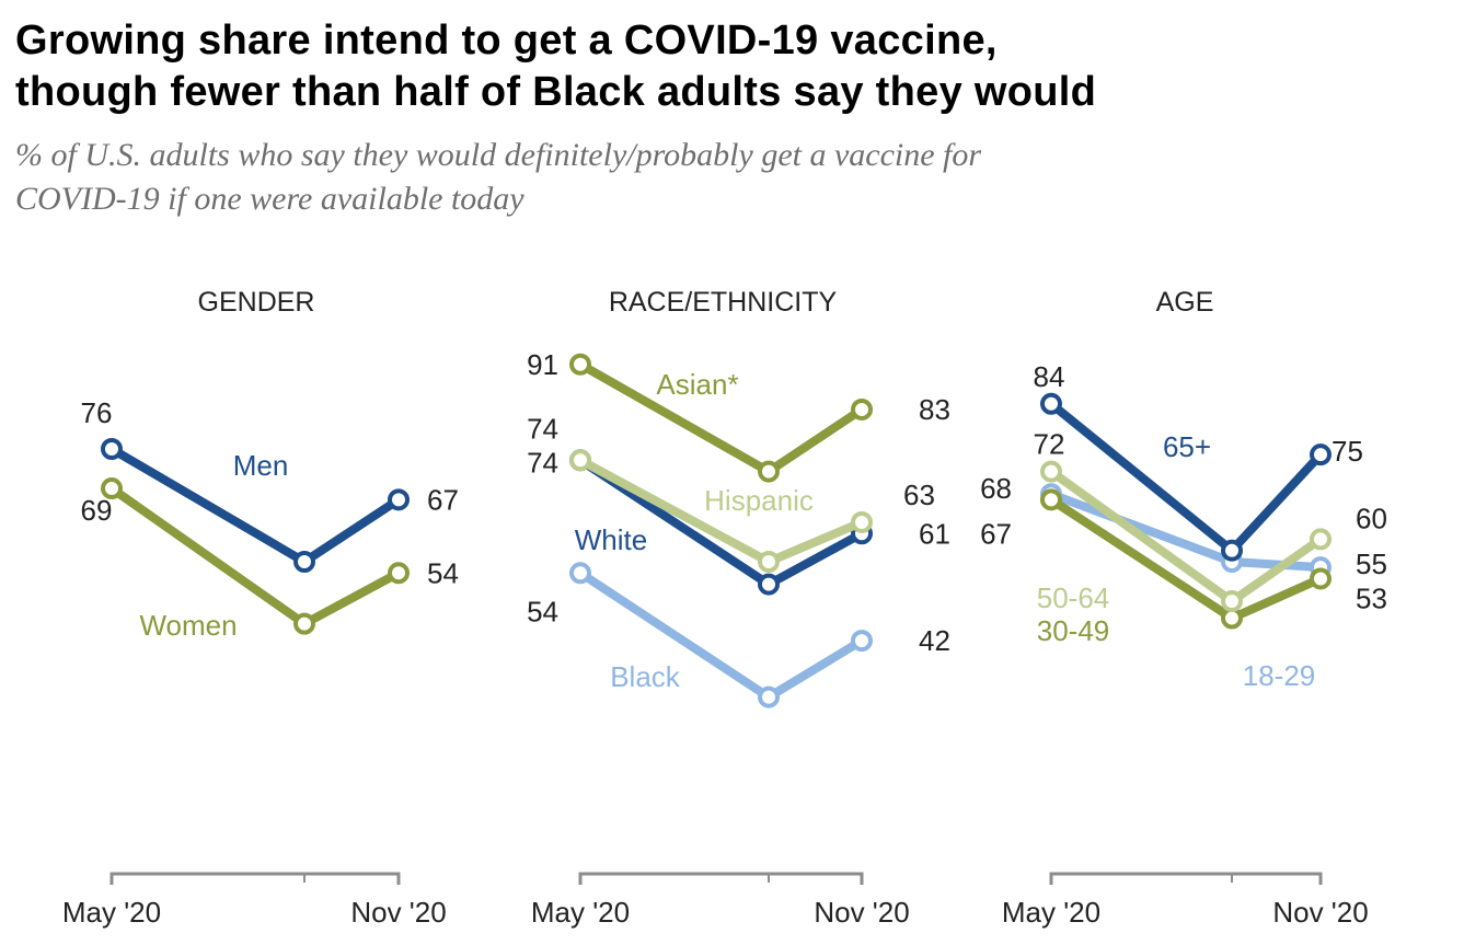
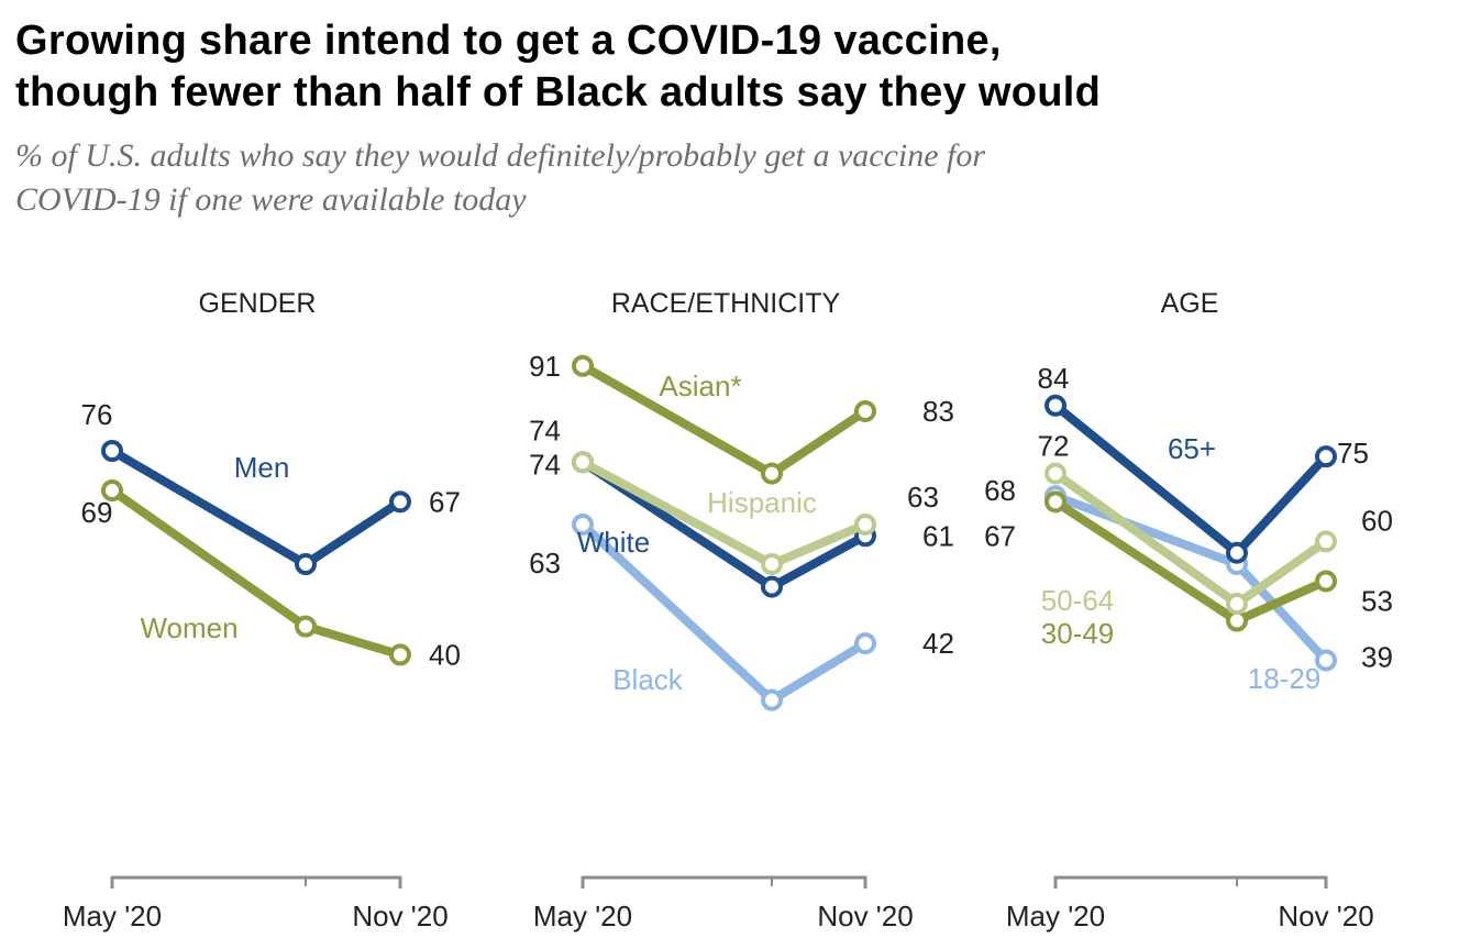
GENDER/Women/Nov '20: 54 -> 40
RACE/ETHNICITY/Black/May '20: 54 -> 63
AGE/18-29/Nov '20: 55 -> 39
